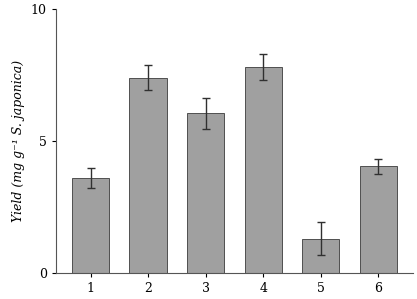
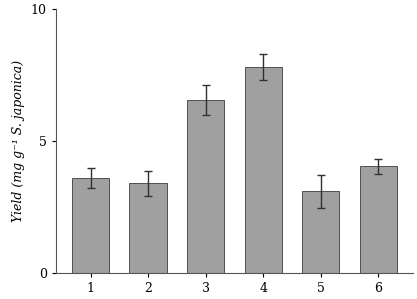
2: 7.40 -> 3.40
3: 6.05 -> 6.55
5: 1.30 -> 3.10
